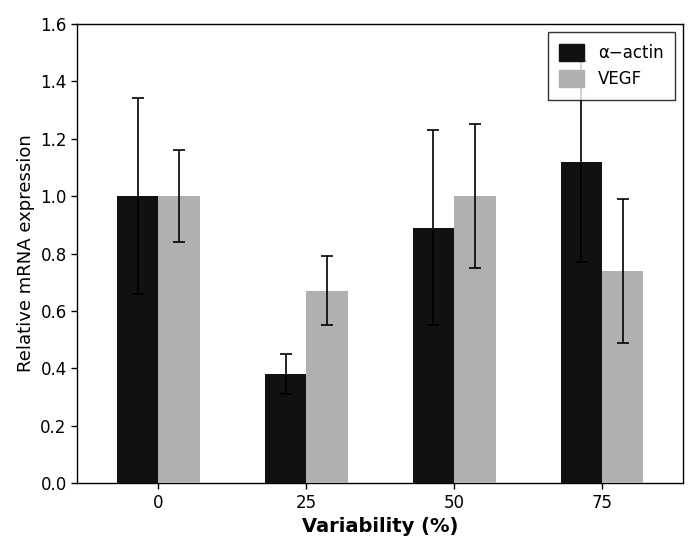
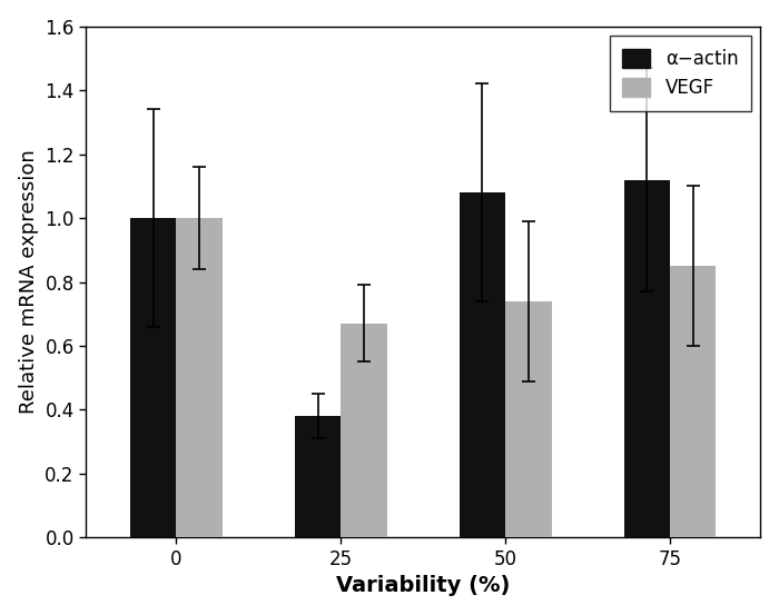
α−actin/50: 0.89 -> 1.08
VEGF/50: 1.00 -> 0.74
VEGF/75: 0.74 -> 0.85
